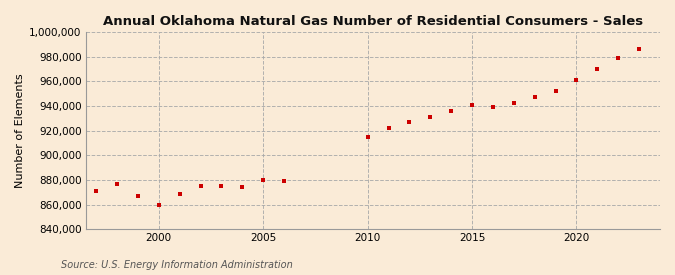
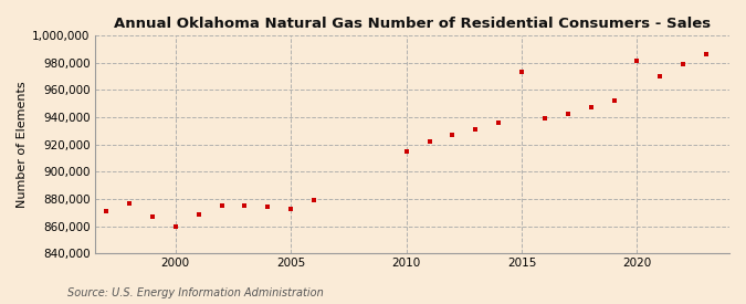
2005: 880,000 -> 873,000
2015: 941,000 -> 973,000
2020: 961,000 -> 981,000
